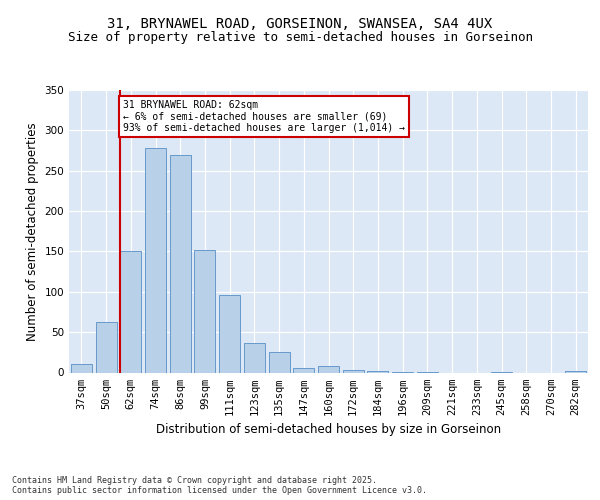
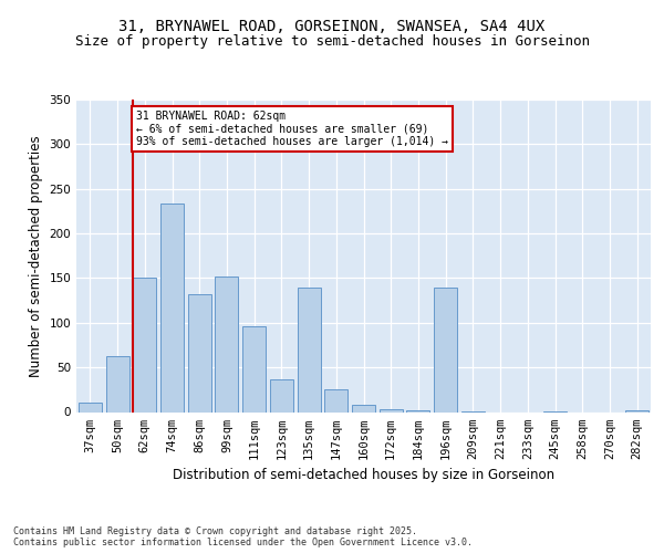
74sqm: 278 -> 234
86sqm: 269 -> 132
135sqm: 26 -> 140
147sqm: 5 -> 26
196sqm: 1 -> 140
